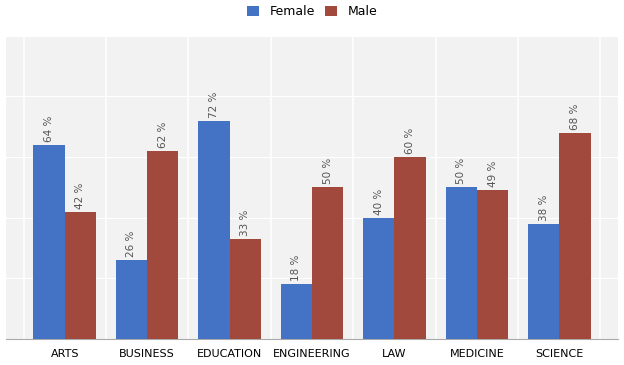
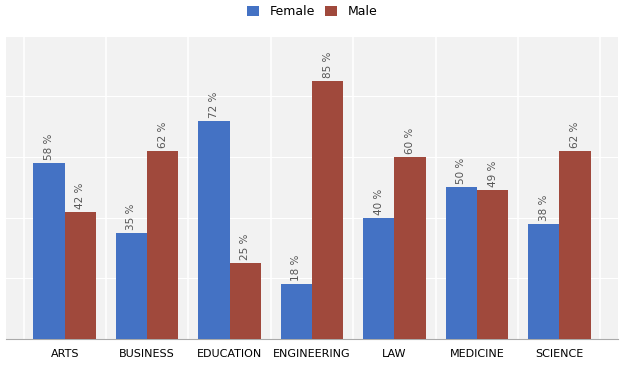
Female/ARTS: 64 -> 58
Female/BUSINESS: 26 -> 35
Male/EDUCATION: 33 -> 25
Male/ENGINEERING: 50 -> 85
Male/SCIENCE: 68 -> 62
